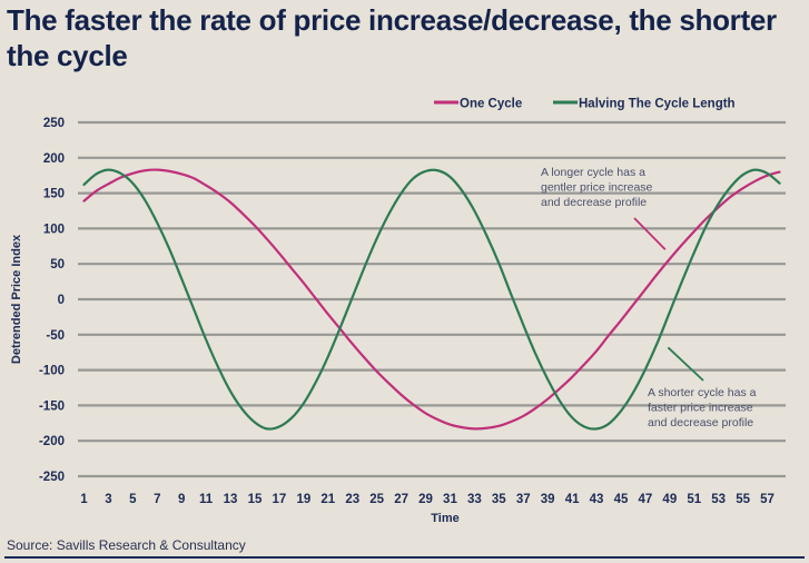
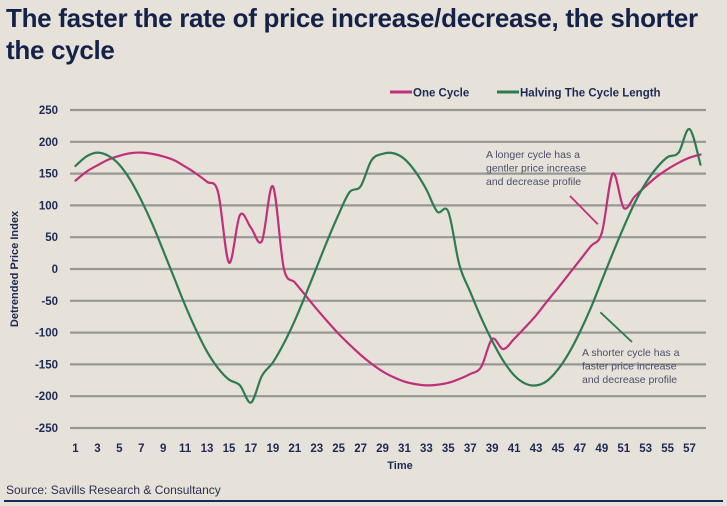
One Cycle/15: 100 -> 10
Halving The Cycle Length/17: -180 -> -210
One Cycle/19: 20 -> 130
Halving The Cycle Length/27: 150 -> 130
Halving The Cycle Length/35: 50 -> 90
One Cycle/39: -140 -> -110
One Cycle/50: 80 -> 150
Halving The Cycle Length/57: 180 -> 220
